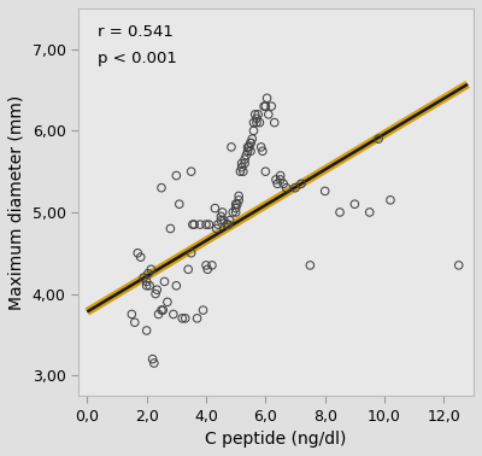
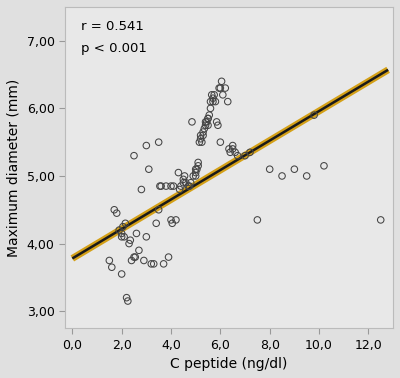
8,0: 5,26 -> 5,10
